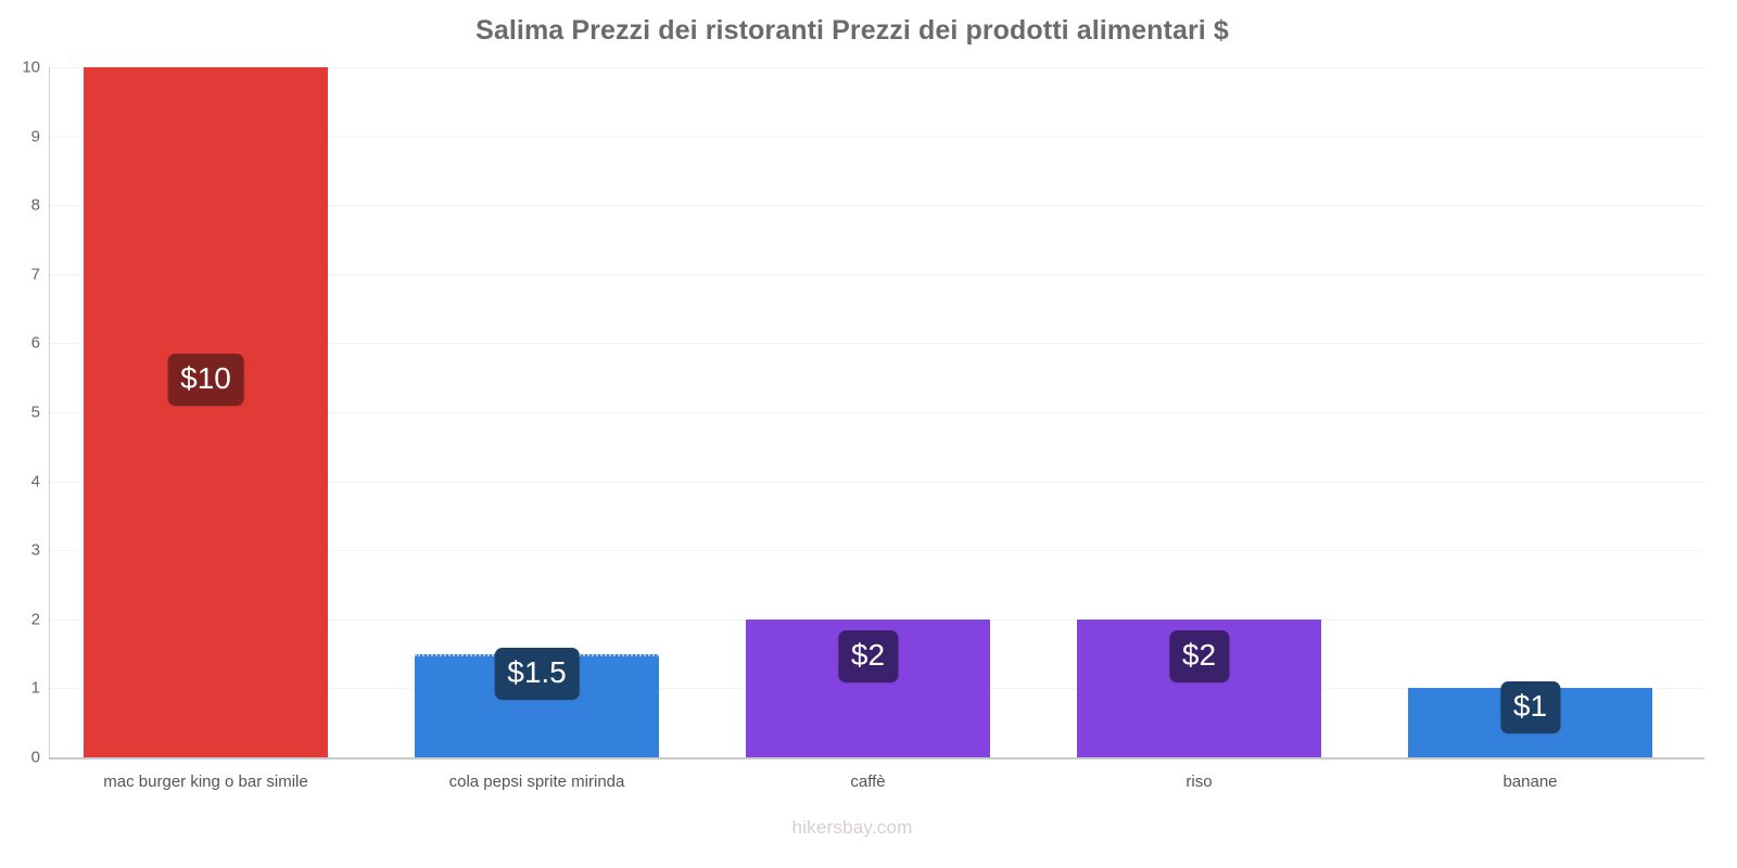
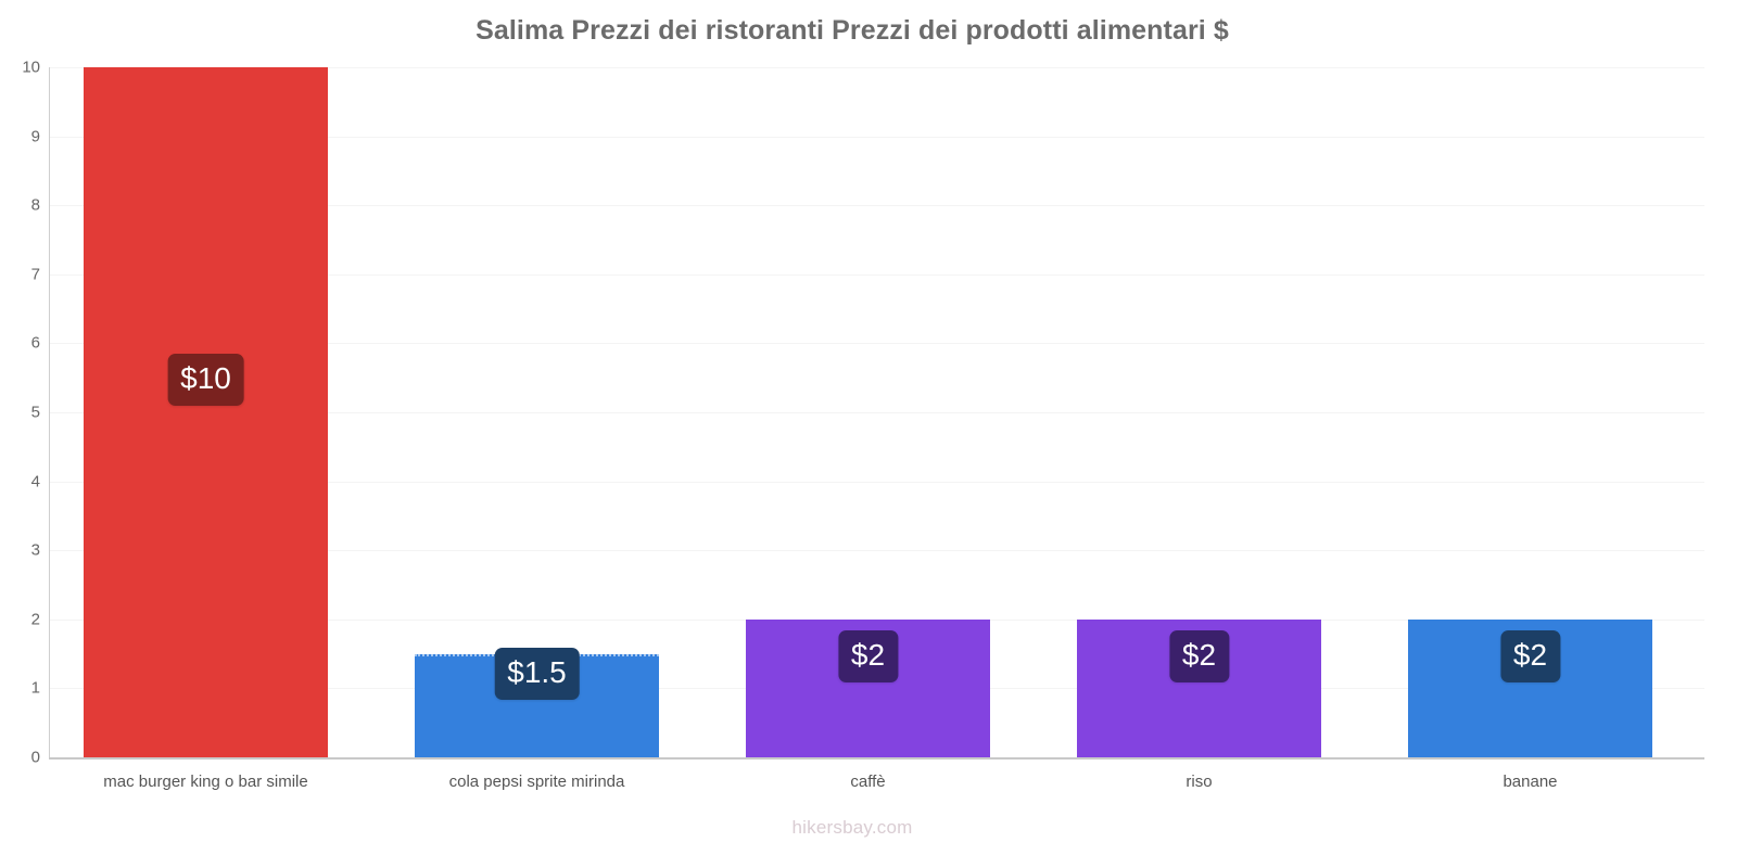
banane: $1 -> $2
